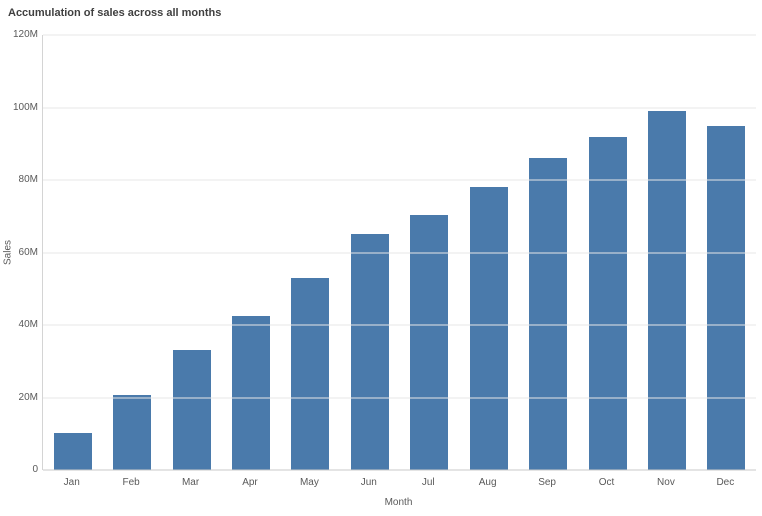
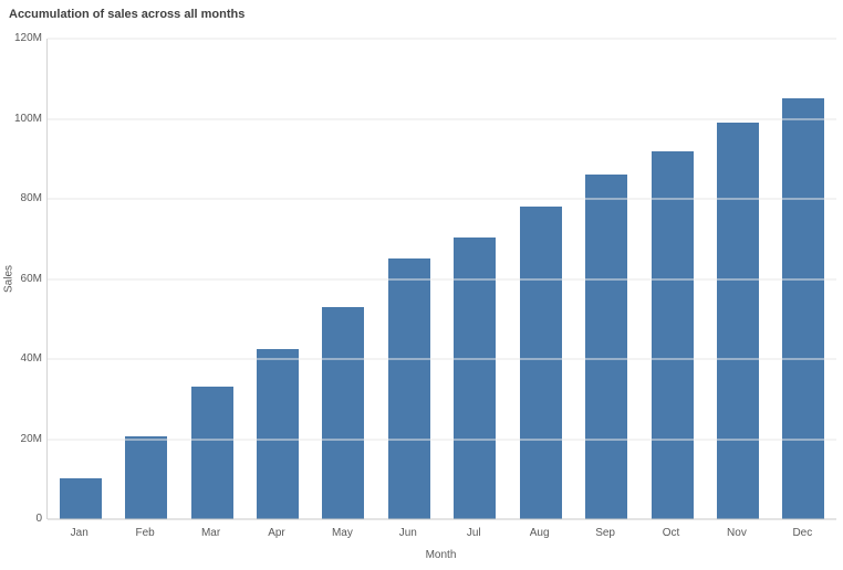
Dec: 95M -> 105M
